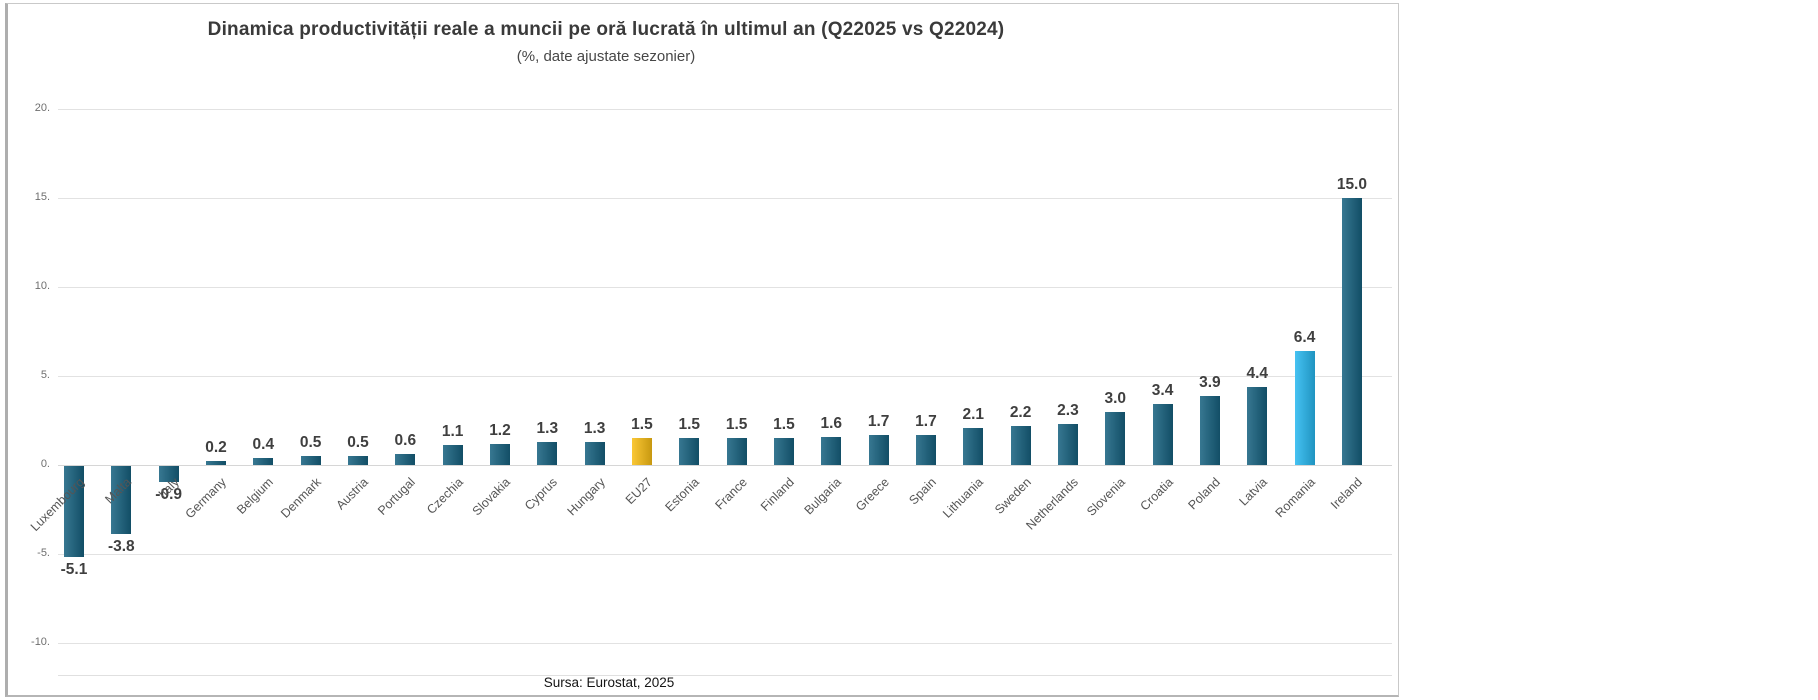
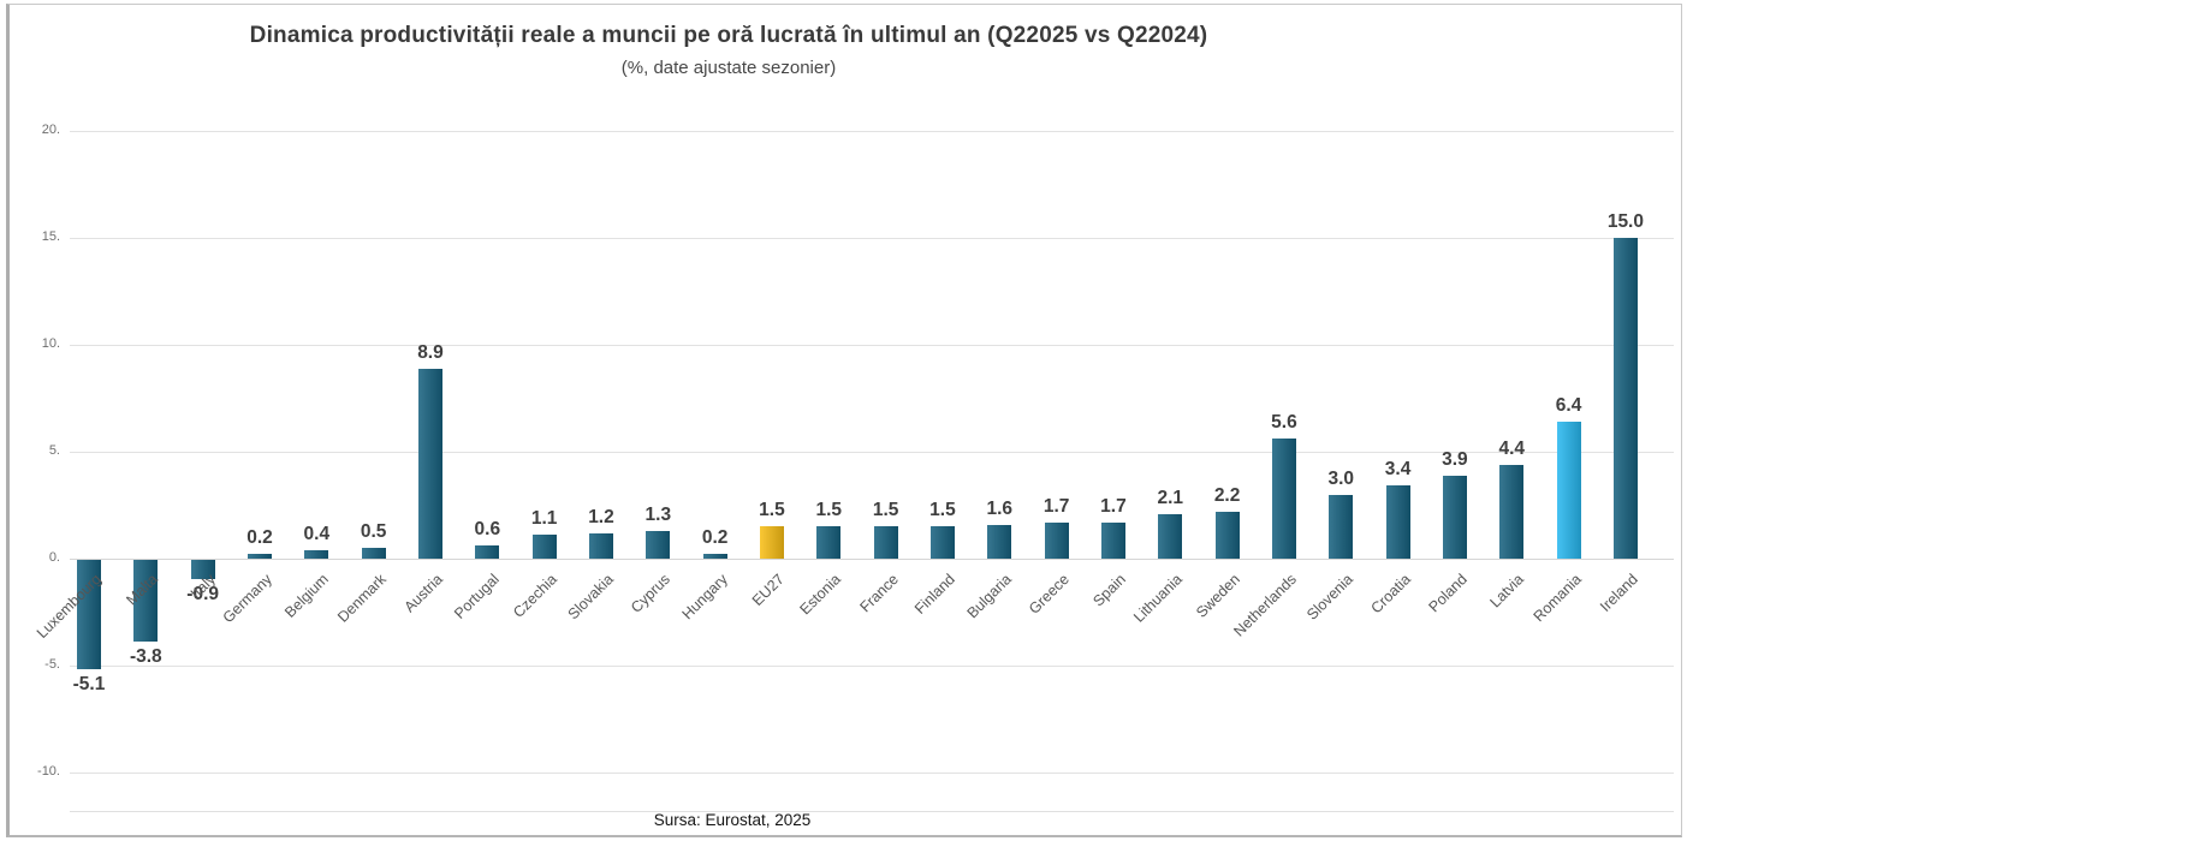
Austria: 0.5 -> 8.9
Hungary: 1.3 -> 0.2
Netherlands: 2.3 -> 5.6
